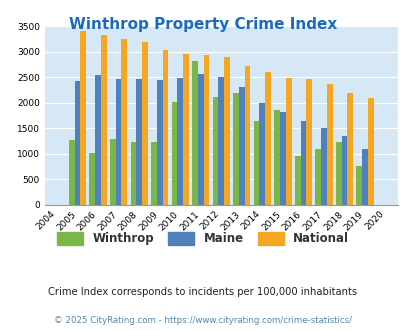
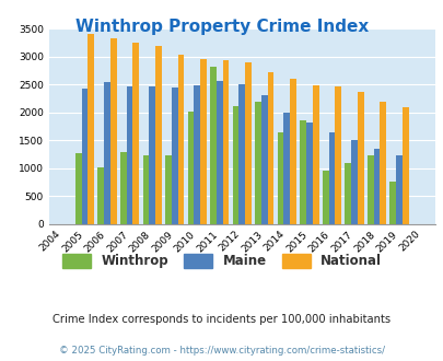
Maine/2019: 1100 -> 1230
